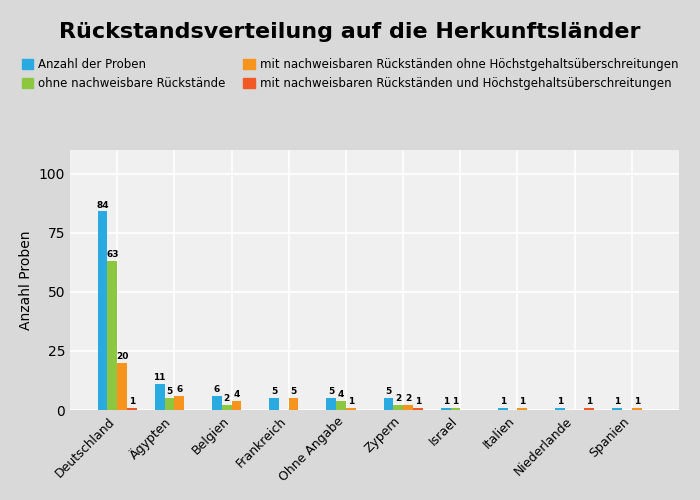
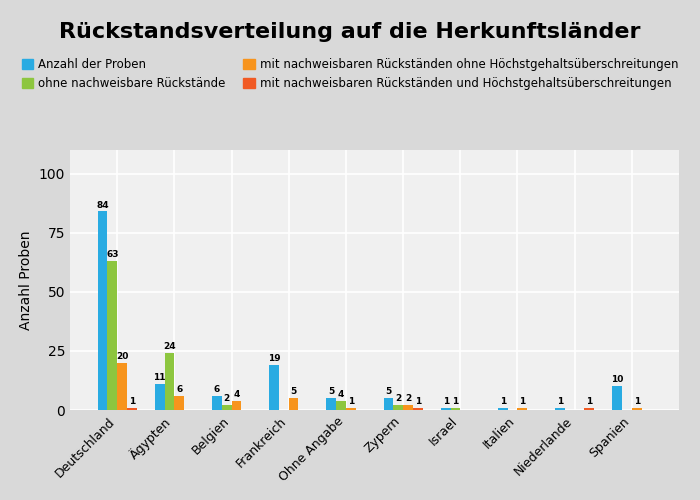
ohne nachweisbare Rückstände/Ägypten: 5 -> 24
Anzahl der Proben/Frankreich: 5 -> 19
Anzahl der Proben/Spanien: 1 -> 10
